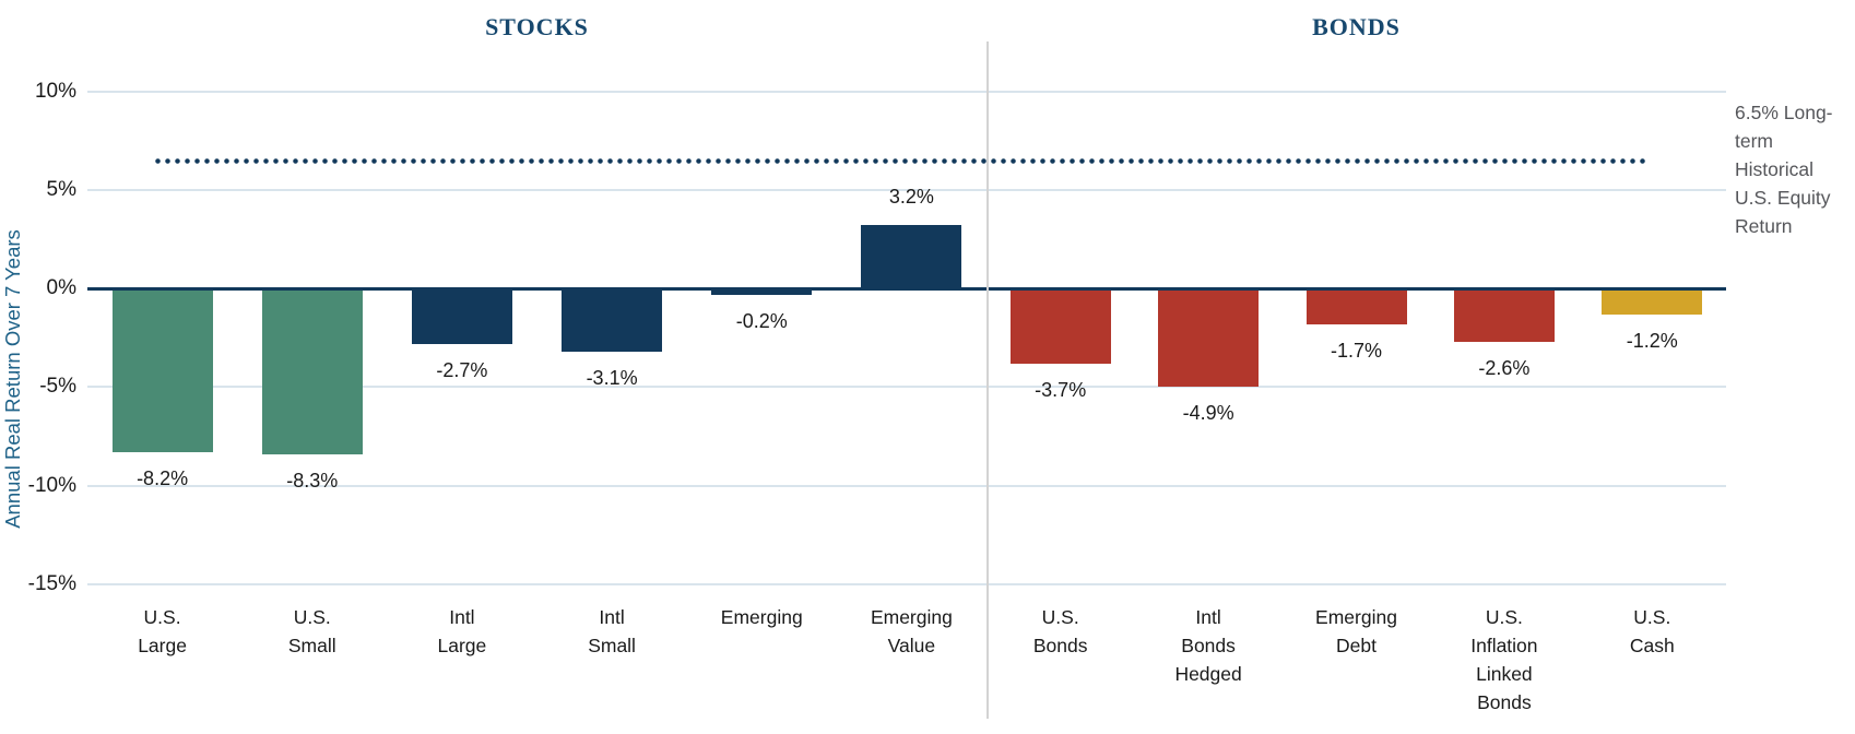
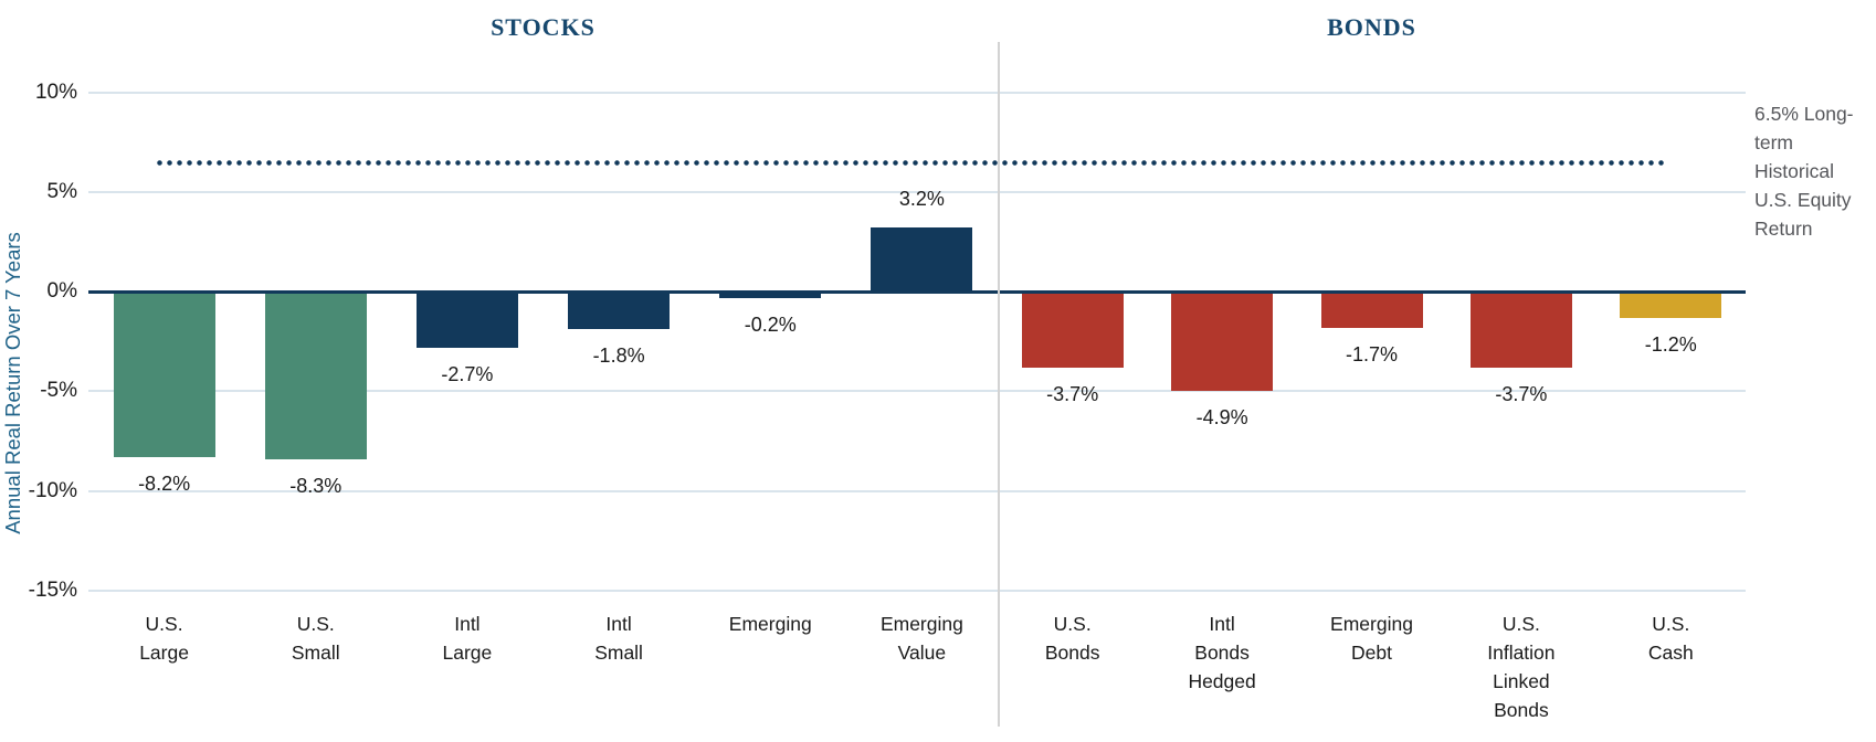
Intl Small: -3.1% -> -1.8%
U.S. Inflation Linked Bonds: -2.6% -> -3.7%
